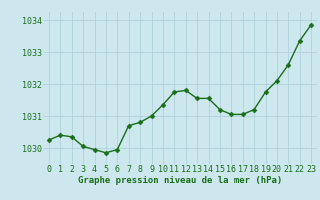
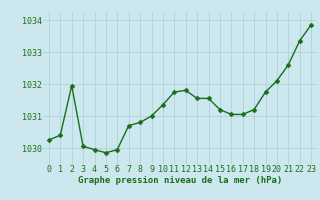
2: 1030.35 -> 1031.95
